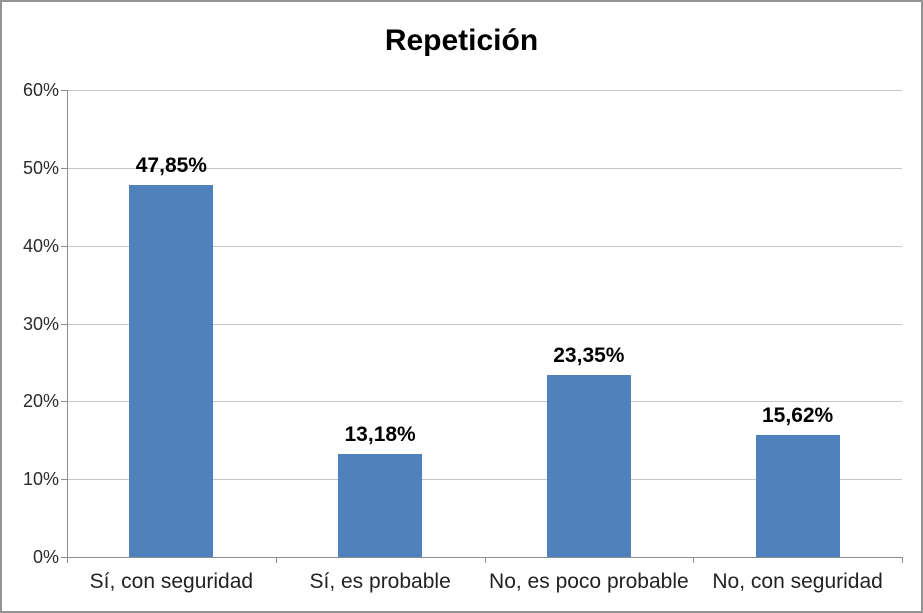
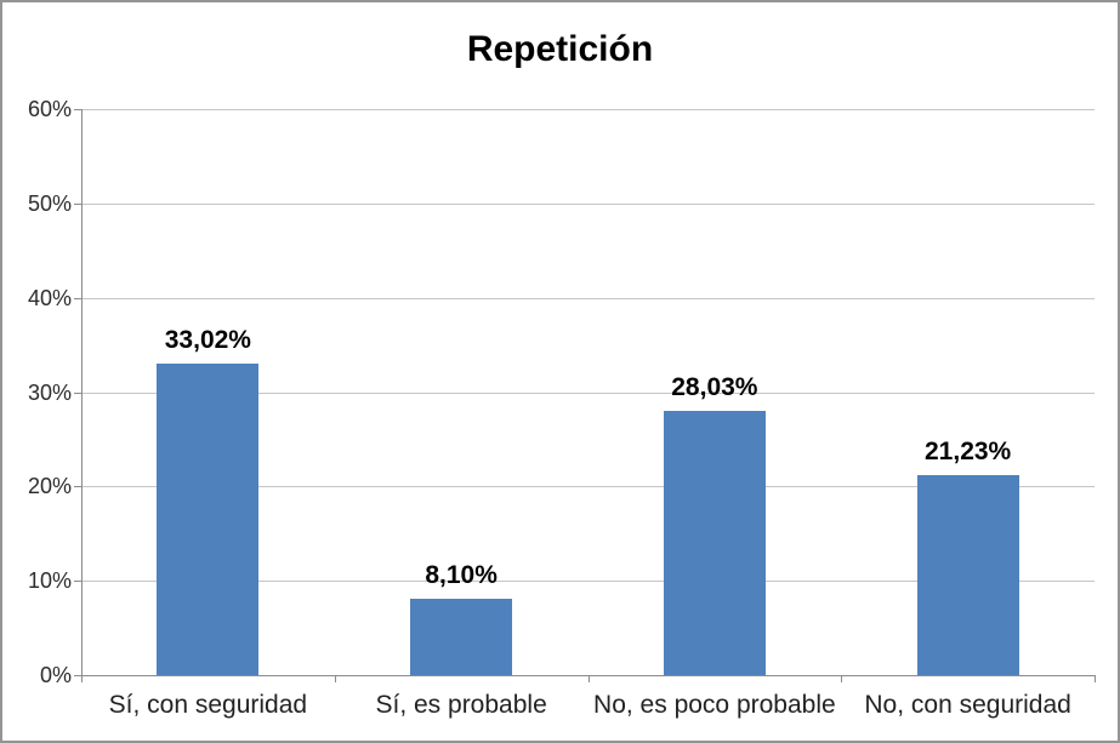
Sí, con seguridad: 47,85% -> 33,02%
Sí, es probable: 13,18% -> 8,10%
No, es poco probable: 23,35% -> 28,03%
No, con seguridad: 15,62% -> 21,23%
